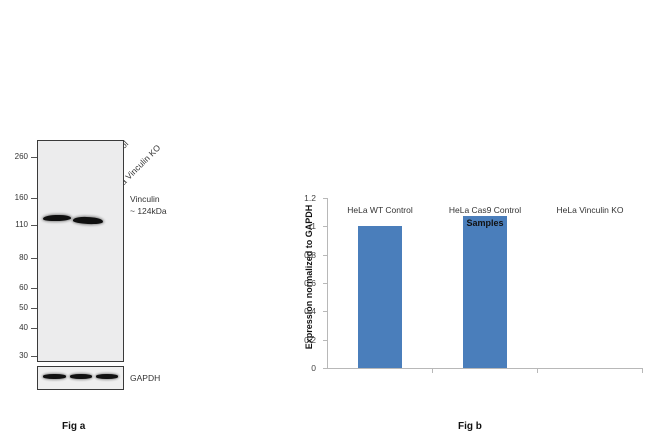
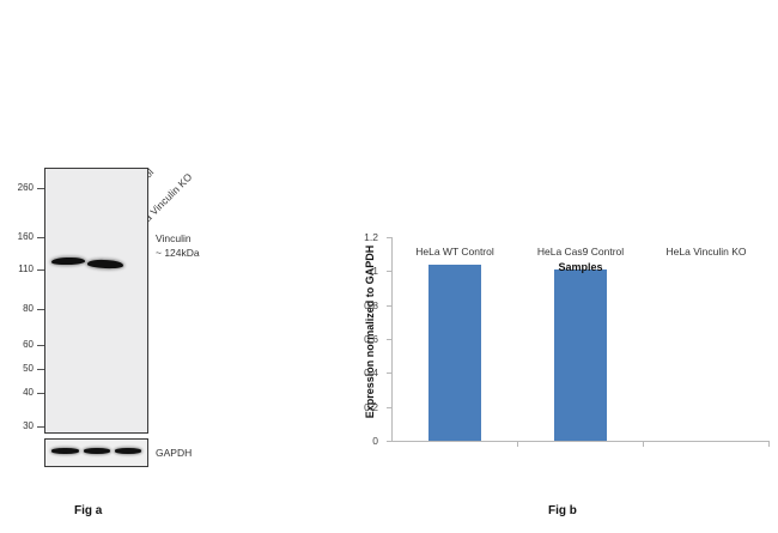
HeLa WT Control: 1.00 -> 1.04
HeLa Cas9 Control: 1.07 -> 1.01
